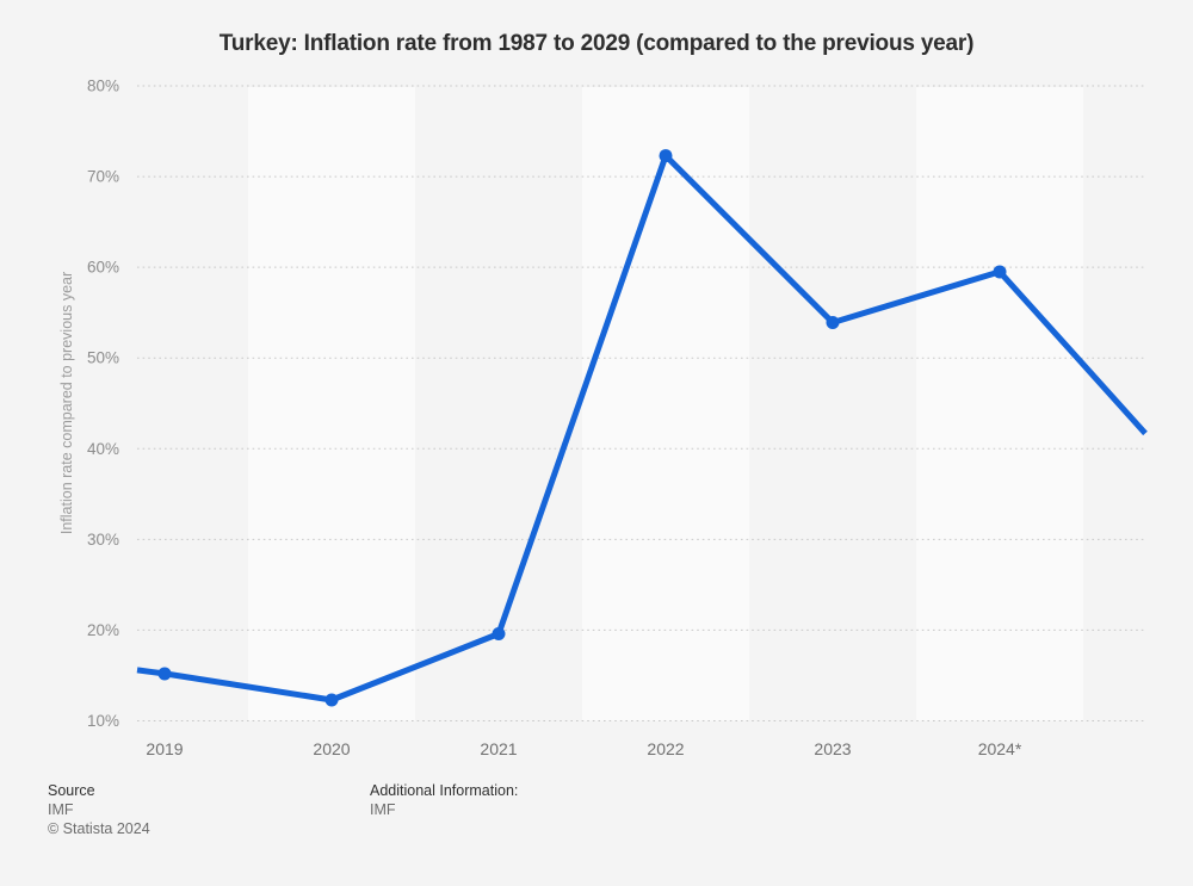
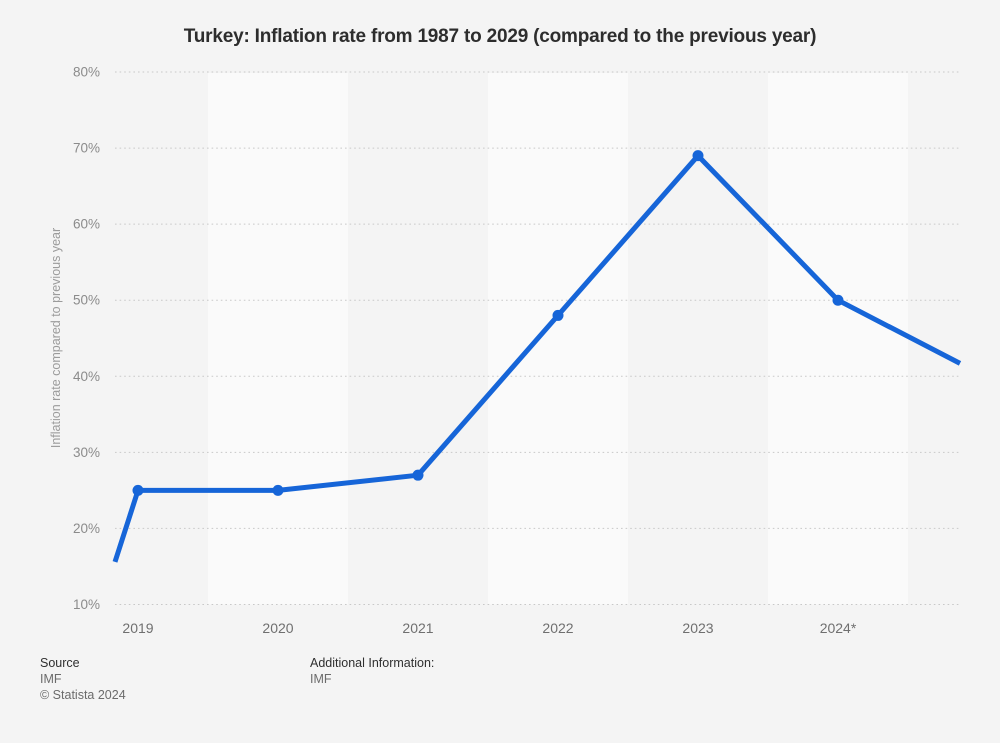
2019: 15% -> 25%
2020: 12% -> 25%
2021: 20% -> 27%
2022: 72% -> 48%
2023: 54% -> 69%
2024*: 60% -> 50%
